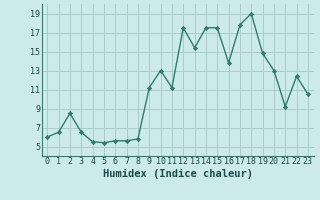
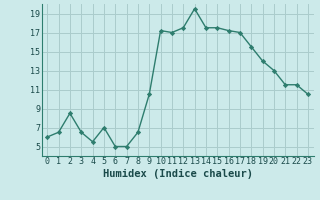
5: 5.4 -> 7.0
6: 5.6 -> 5.0
7: 5.6 -> 5.0
8: 5.8 -> 6.5
9: 11.2 -> 10.5
10: 13.0 -> 17.2
11: 11.2 -> 17.0
13: 15.4 -> 19.5
16: 13.8 -> 17.2
17: 17.8 -> 17.0
18: 19.0 -> 15.5
19: 14.8 -> 14.0
21: 9.2 -> 11.5
22: 12.4 -> 11.5
